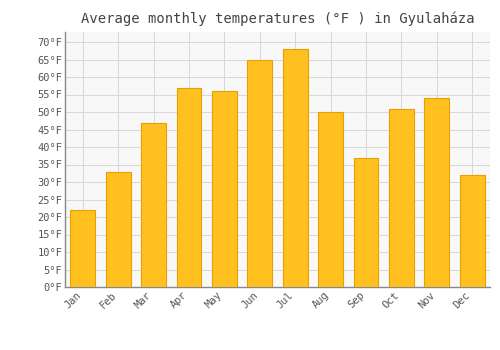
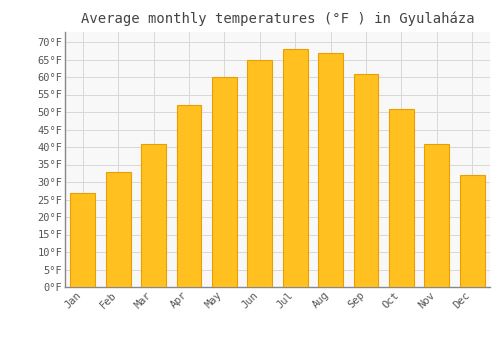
Jan: 22°F -> 27°F
Mar: 47°F -> 41°F
Apr: 57°F -> 52°F
May: 56°F -> 60°F
Aug: 50°F -> 67°F
Sep: 37°F -> 61°F
Nov: 54°F -> 41°F
